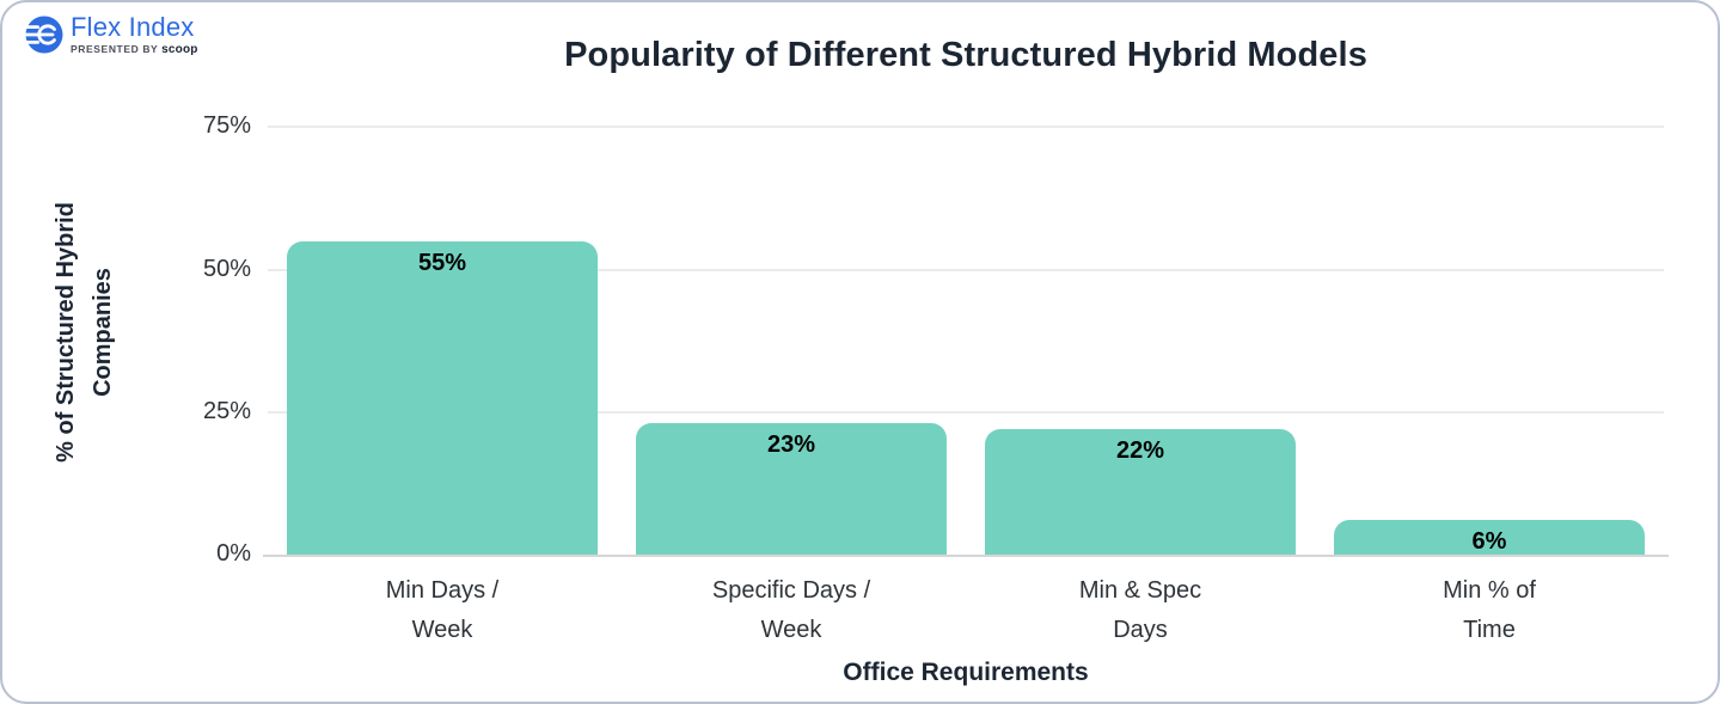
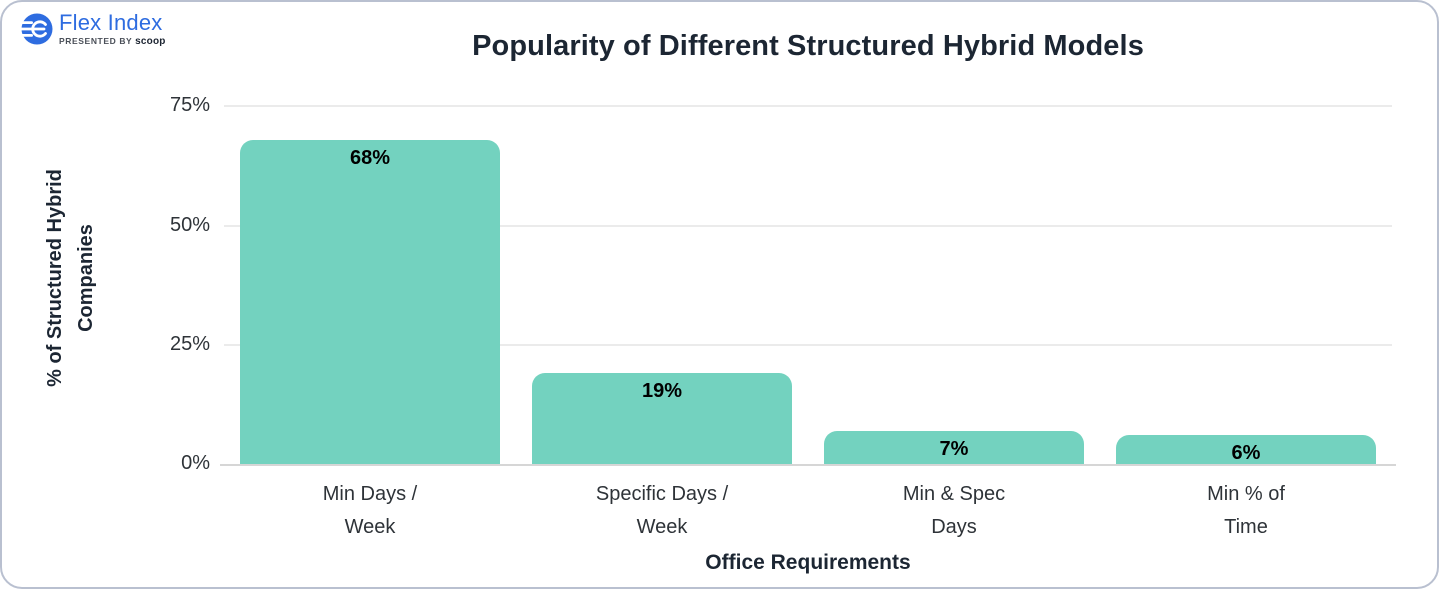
Min Days / Week: 55% -> 68%
Specific Days / Week: 23% -> 19%
Min & Spec Days: 22% -> 7%
